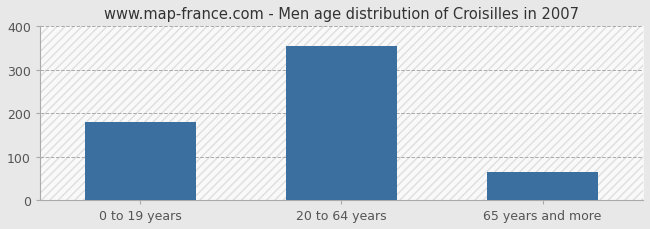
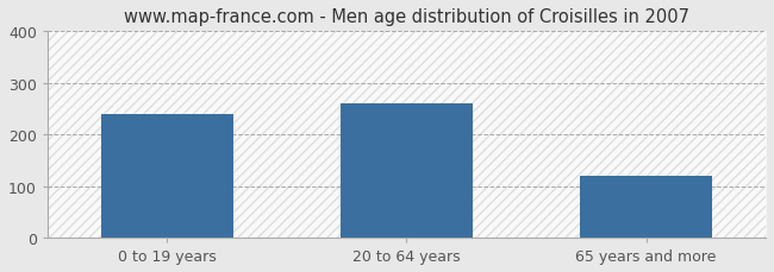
0 to 19 years: 180 -> 240
20 to 64 years: 355 -> 260
65 years and more: 65 -> 120
